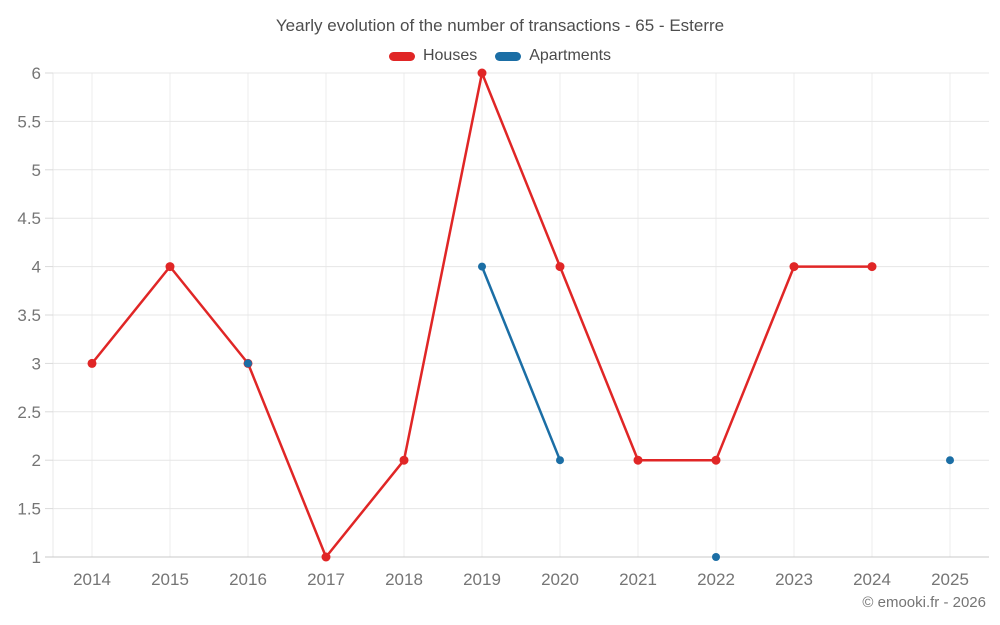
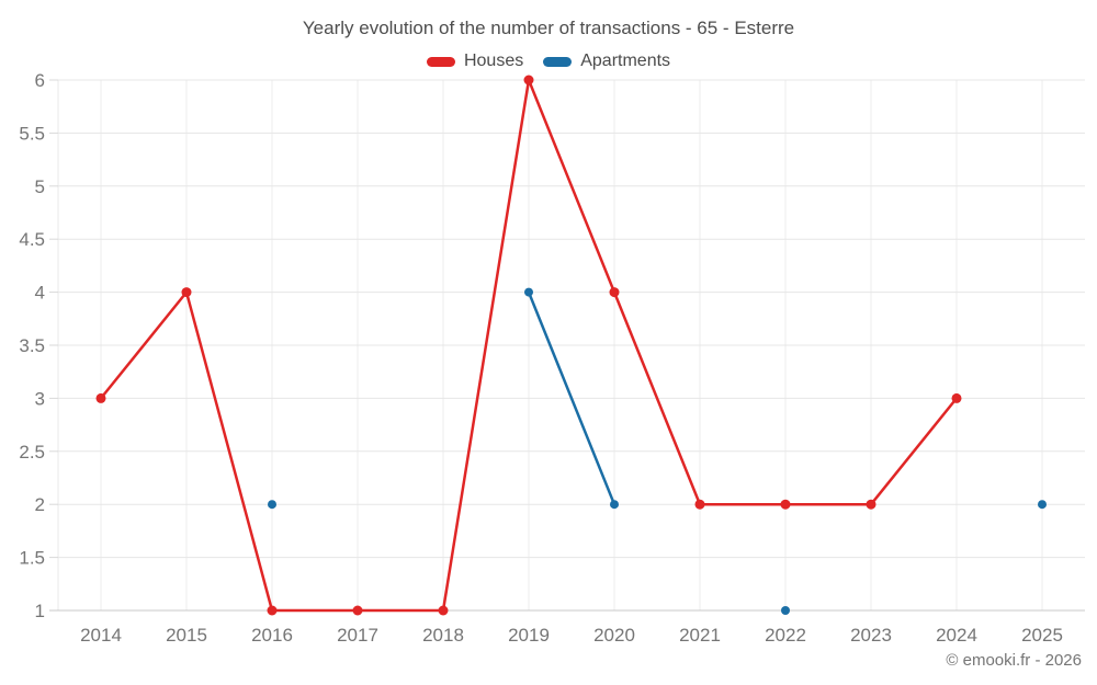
Houses/2016: 3 -> 1
Apartments/2016: 3 -> 2
Houses/2018: 2 -> 1
Houses/2023: 4 -> 2
Houses/2024: 4 -> 3
